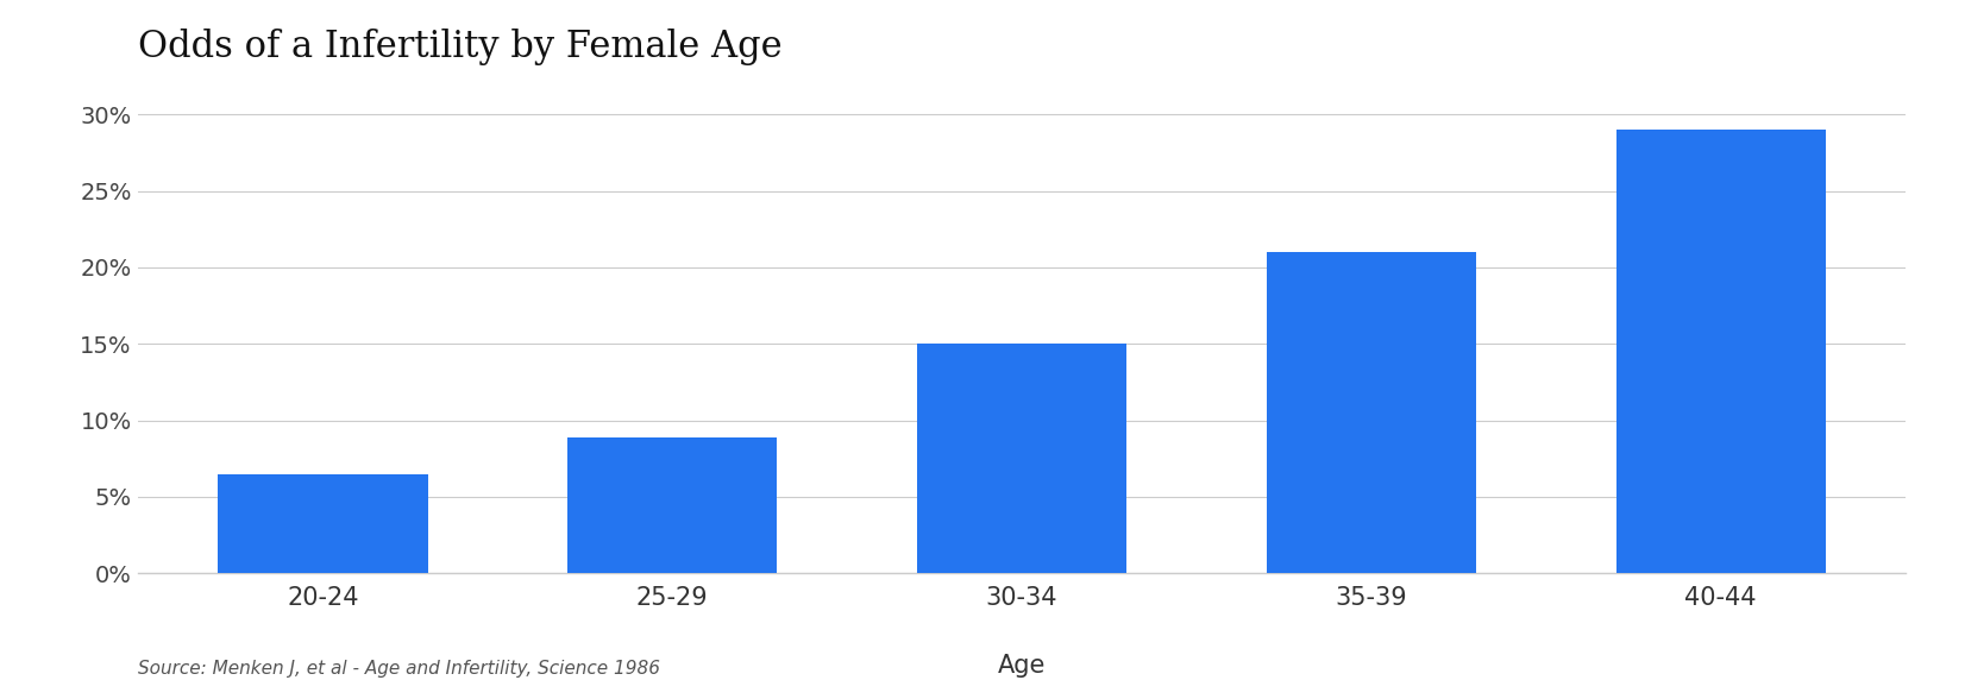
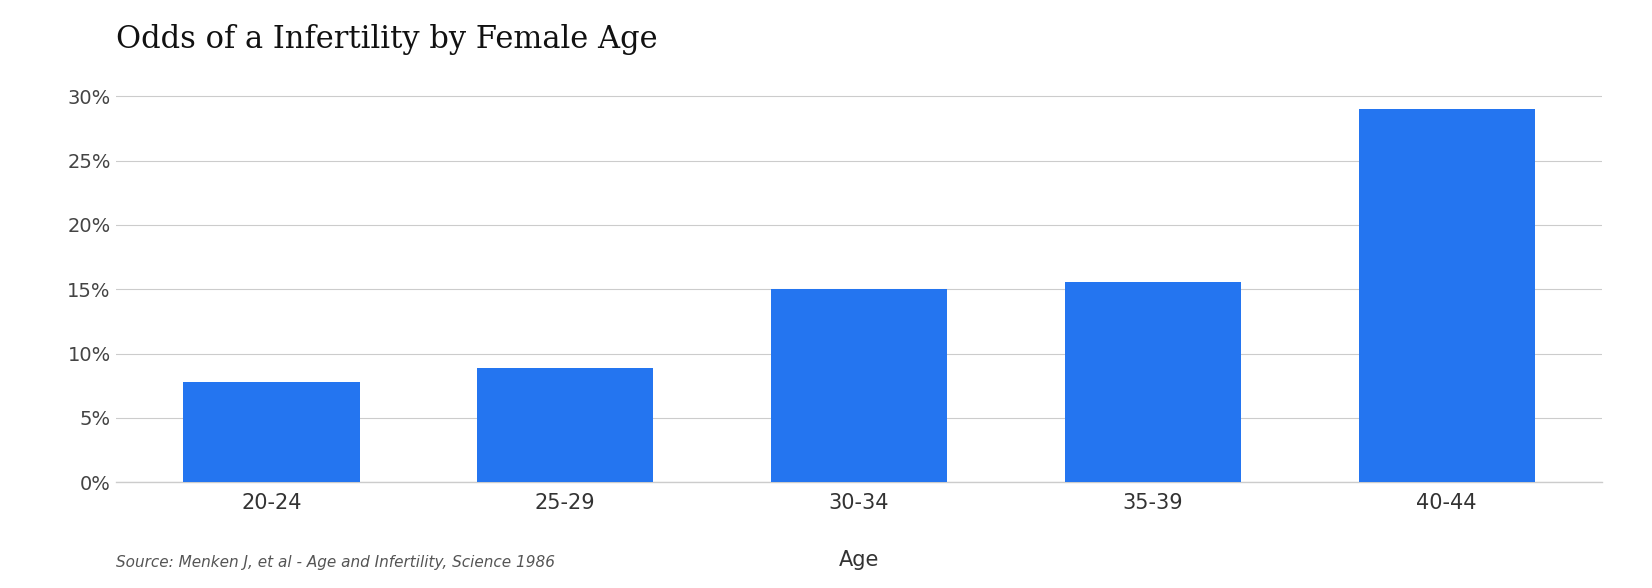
20-24: 6.5% -> 7.8%
35-39: 21.0% -> 15.6%
